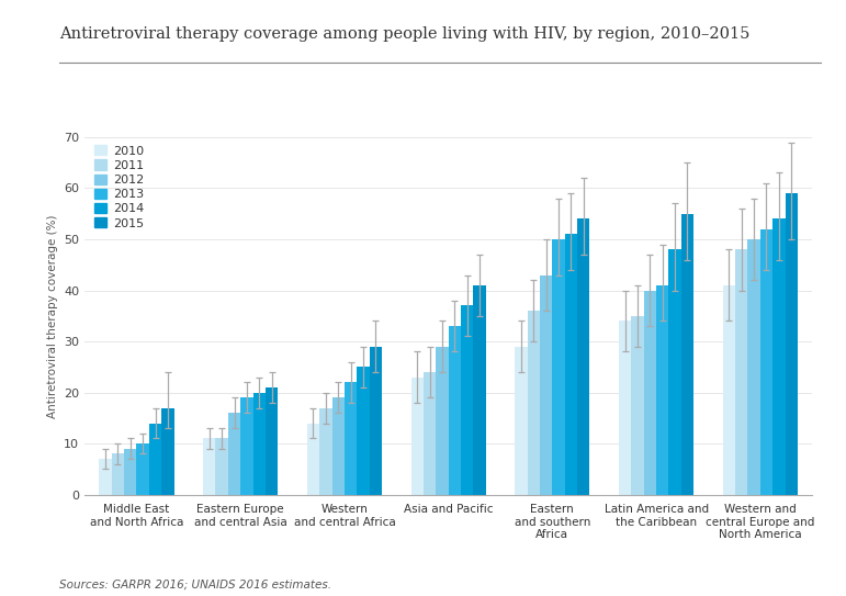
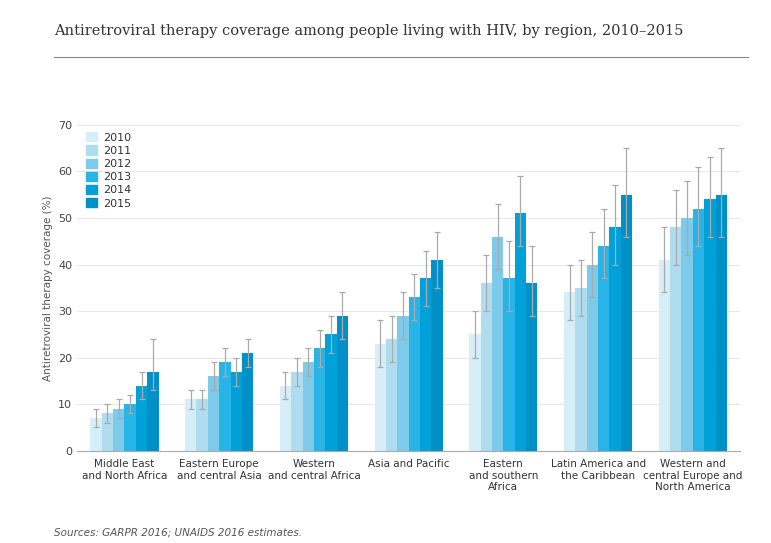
2014/Eastern Europe and central Asia: 20 -> 17
2010/Eastern and southern Africa: 29 -> 25
2012/Eastern and southern Africa: 43 -> 46
2013/Eastern and southern Africa: 50 -> 37
2015/Eastern and southern Africa: 54 -> 36
2013/Latin America and the Caribbean: 41 -> 44
2015/Western and central Europe and North America: 59 -> 55
